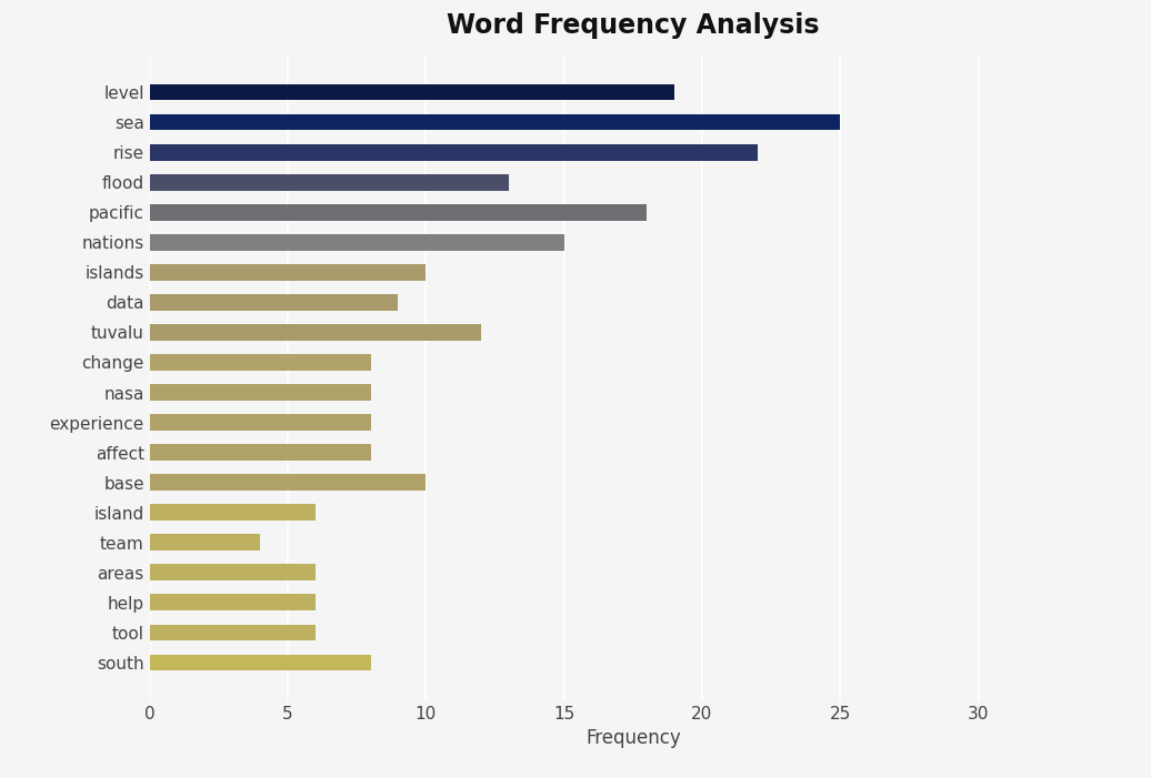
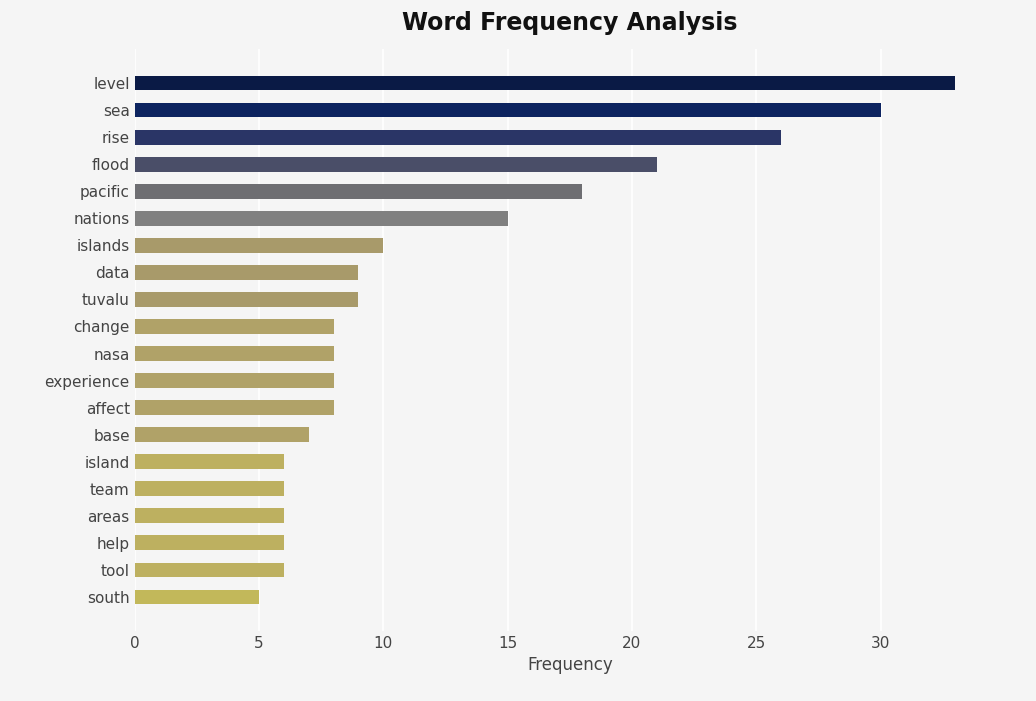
level: 19 -> 33
sea: 25 -> 30
rise: 22 -> 26
flood: 13 -> 21
tuvalu: 12 -> 9
base: 10 -> 7
team: 4 -> 6
south: 8 -> 5
